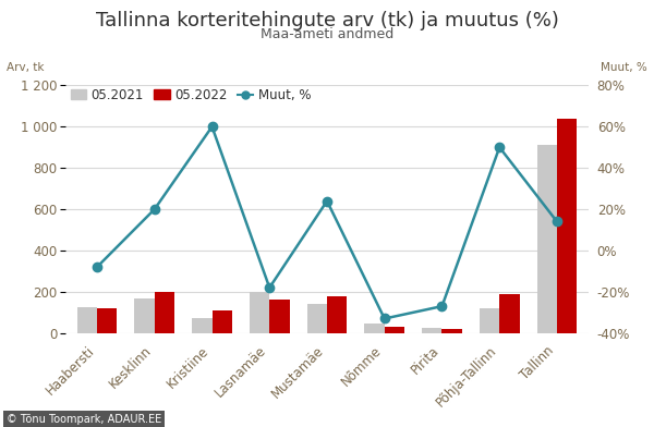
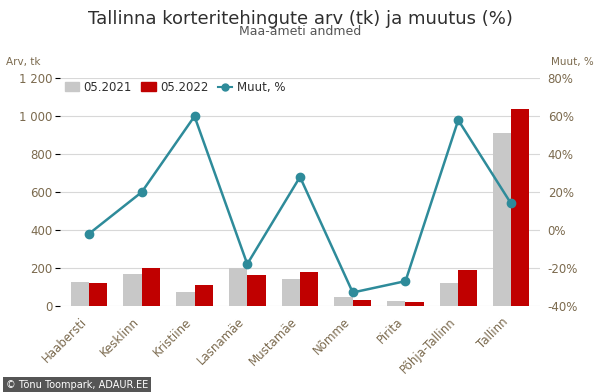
Muut, %/Haabersti: -8% -> -2%
Muut, %/Mustamäe: 24% -> 28%
Muut, %/Põhja-Tallinn: 50% -> 58%
